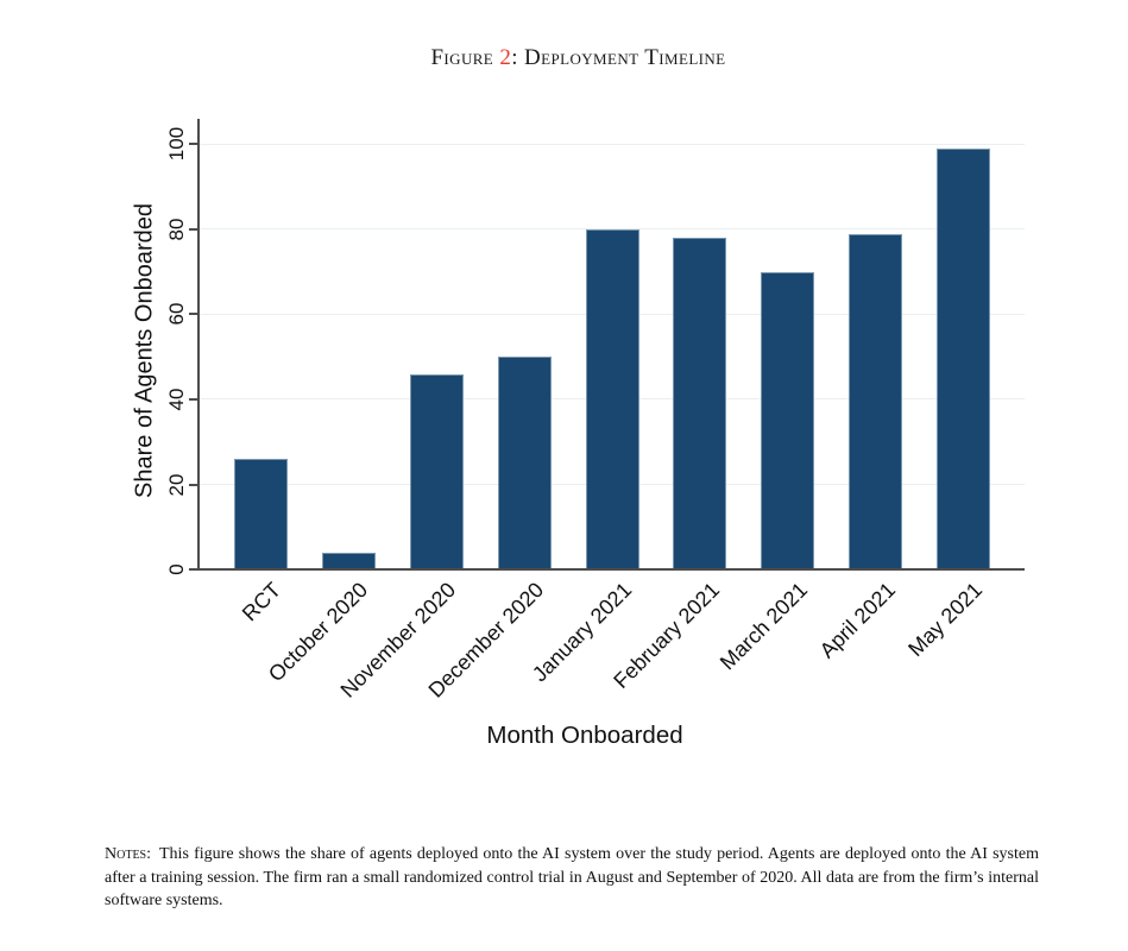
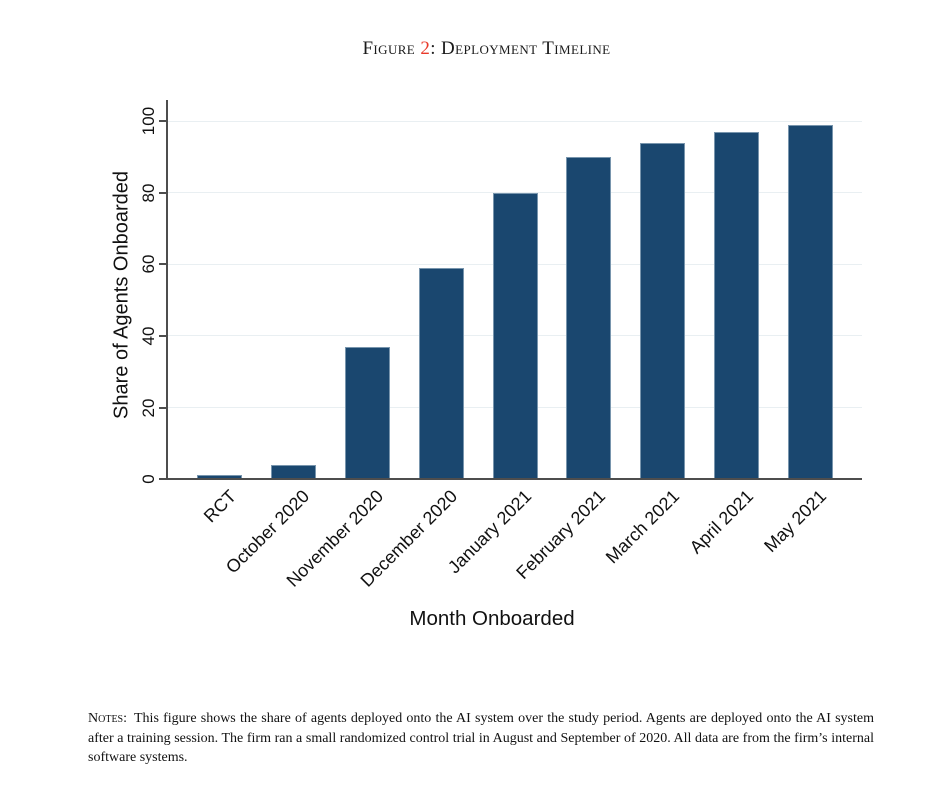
RCT: 26 -> 1
November 2020: 46 -> 37
December 2020: 50 -> 59
February 2021: 78 -> 90
March 2021: 70 -> 94
April 2021: 79 -> 97
